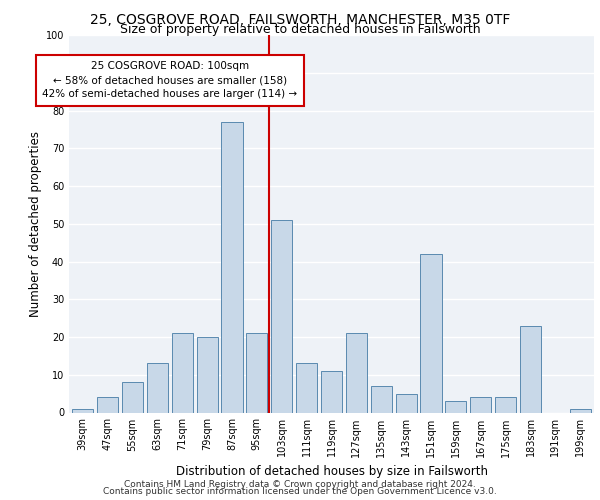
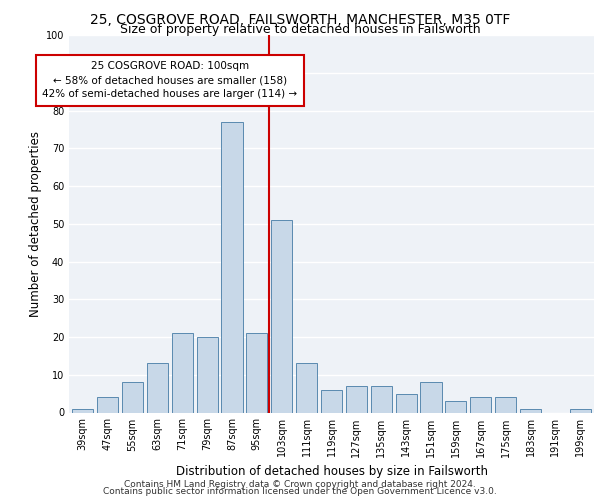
119sqm: 11 -> 6
127sqm: 21 -> 7
151sqm: 42 -> 8
183sqm: 23 -> 1
